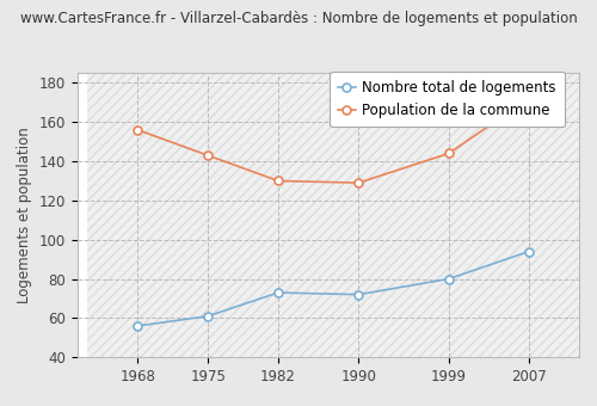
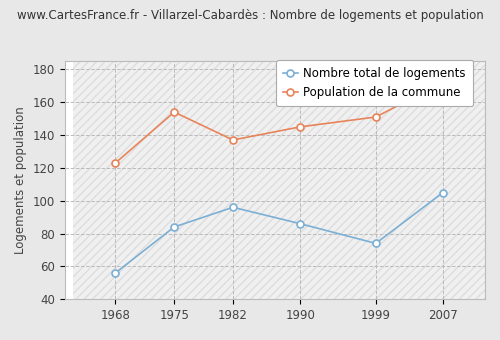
Population de la commune/1968: 156 -> 123
Nombre total de logements/1975: 61 -> 84
Population de la commune/1975: 143 -> 154
Nombre total de logements/1982: 73 -> 96
Population de la commune/1982: 130 -> 137
Nombre total de logements/1990: 72 -> 86
Population de la commune/1990: 129 -> 145
Nombre total de logements/1999: 80 -> 74
Population de la commune/1999: 144 -> 151
Nombre total de logements/2007: 94 -> 105
